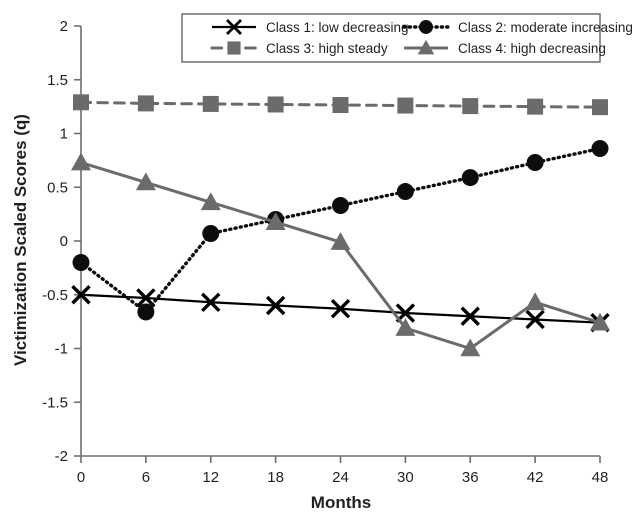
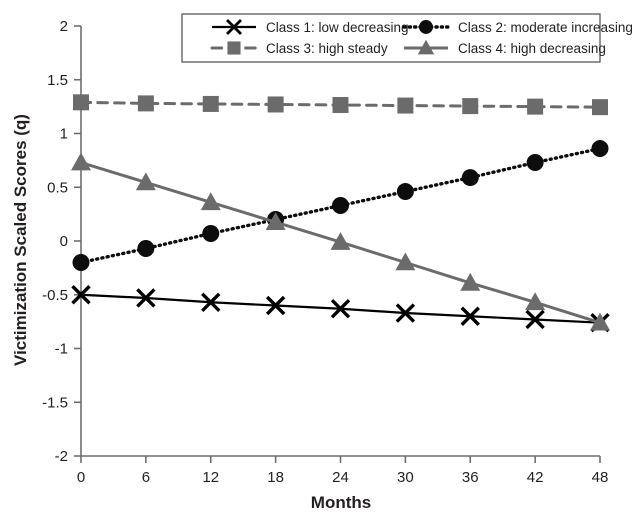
Class 2: moderate increasing/6: -0.66 -> -0.07
Class 4: high decreasing/30: -0.81 -> -0.20
Class 4: high decreasing/36: -1.00 -> -0.39
